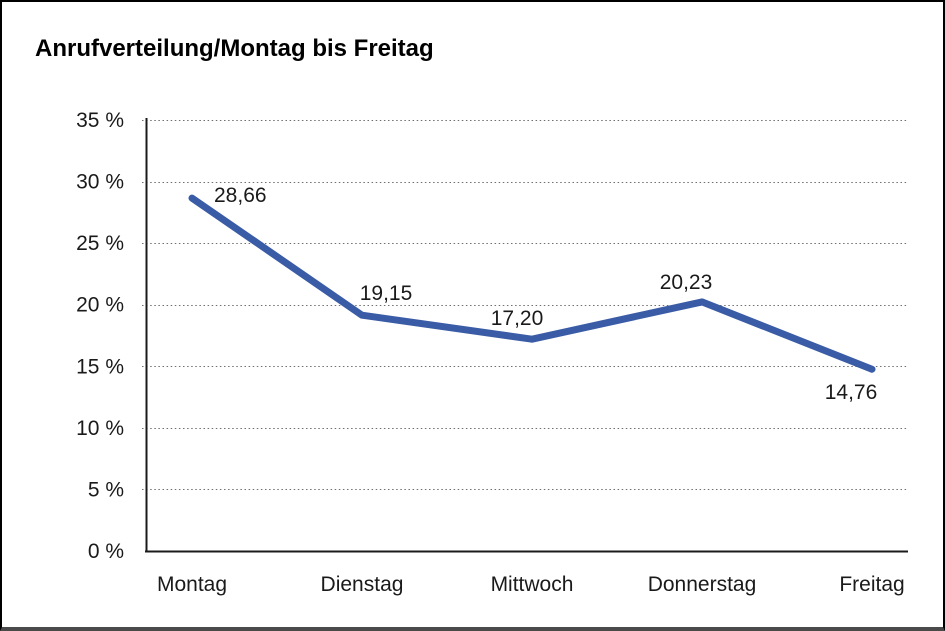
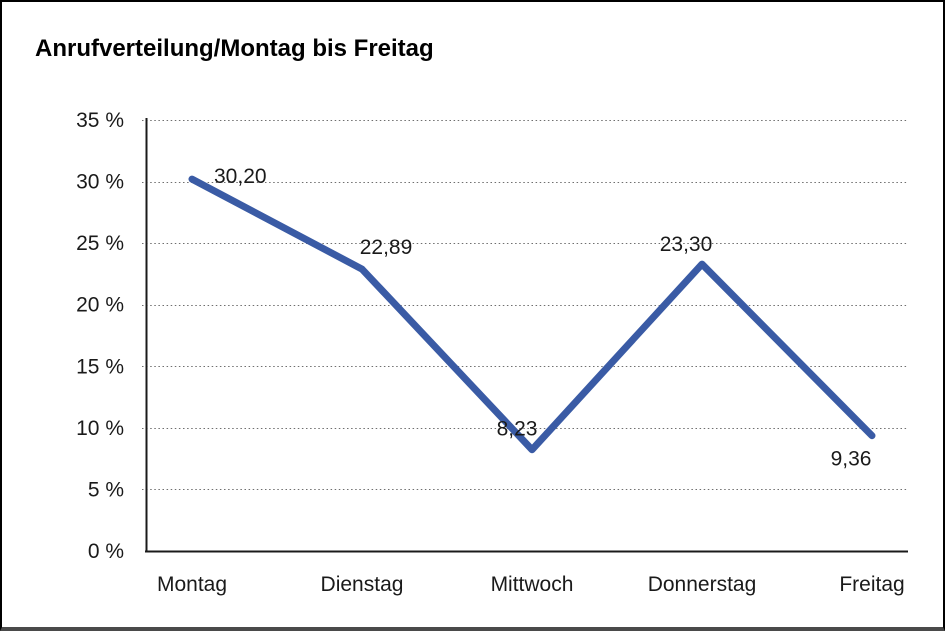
Montag: 28,66 -> 30,20
Dienstag: 19,15 -> 22,89
Mittwoch: 17,20 -> 8,23
Donnerstag: 20,23 -> 23,30
Freitag: 14,76 -> 9,36
